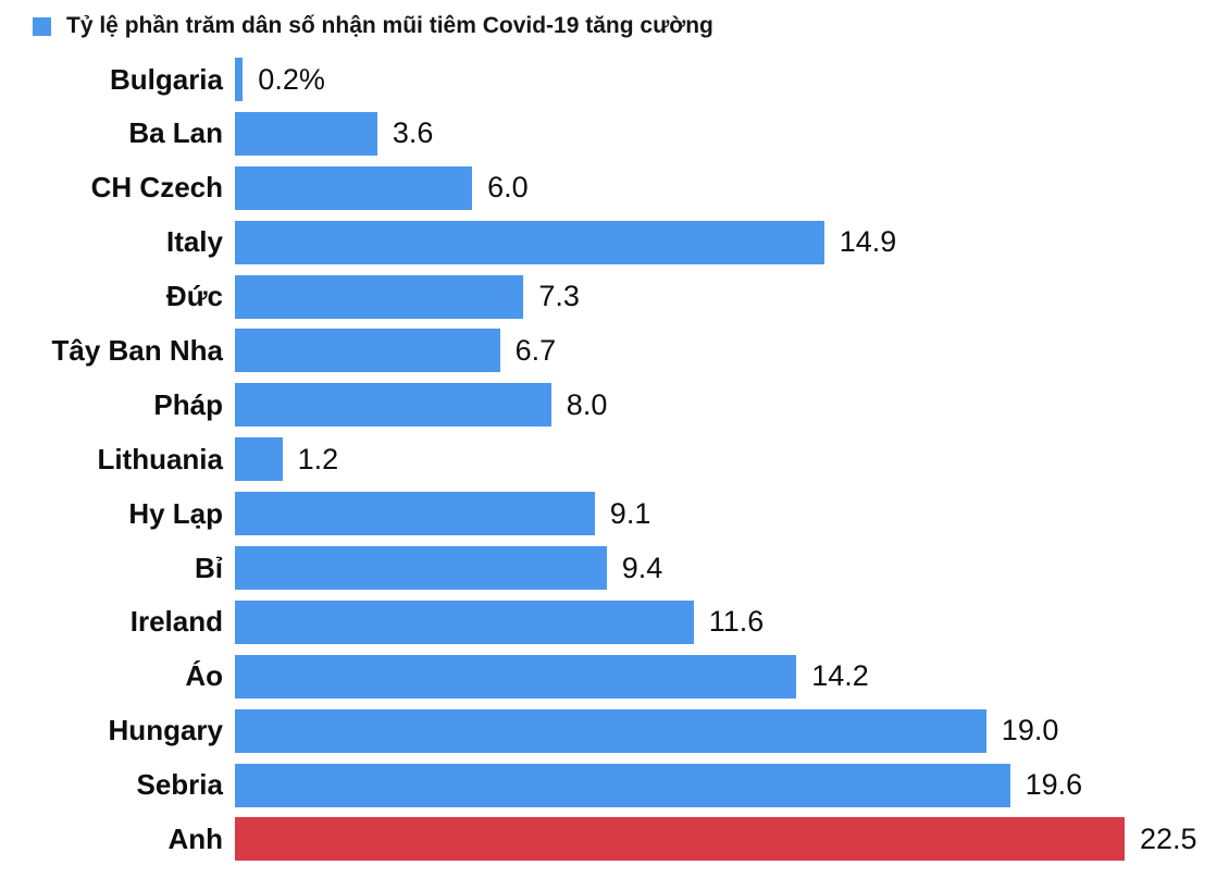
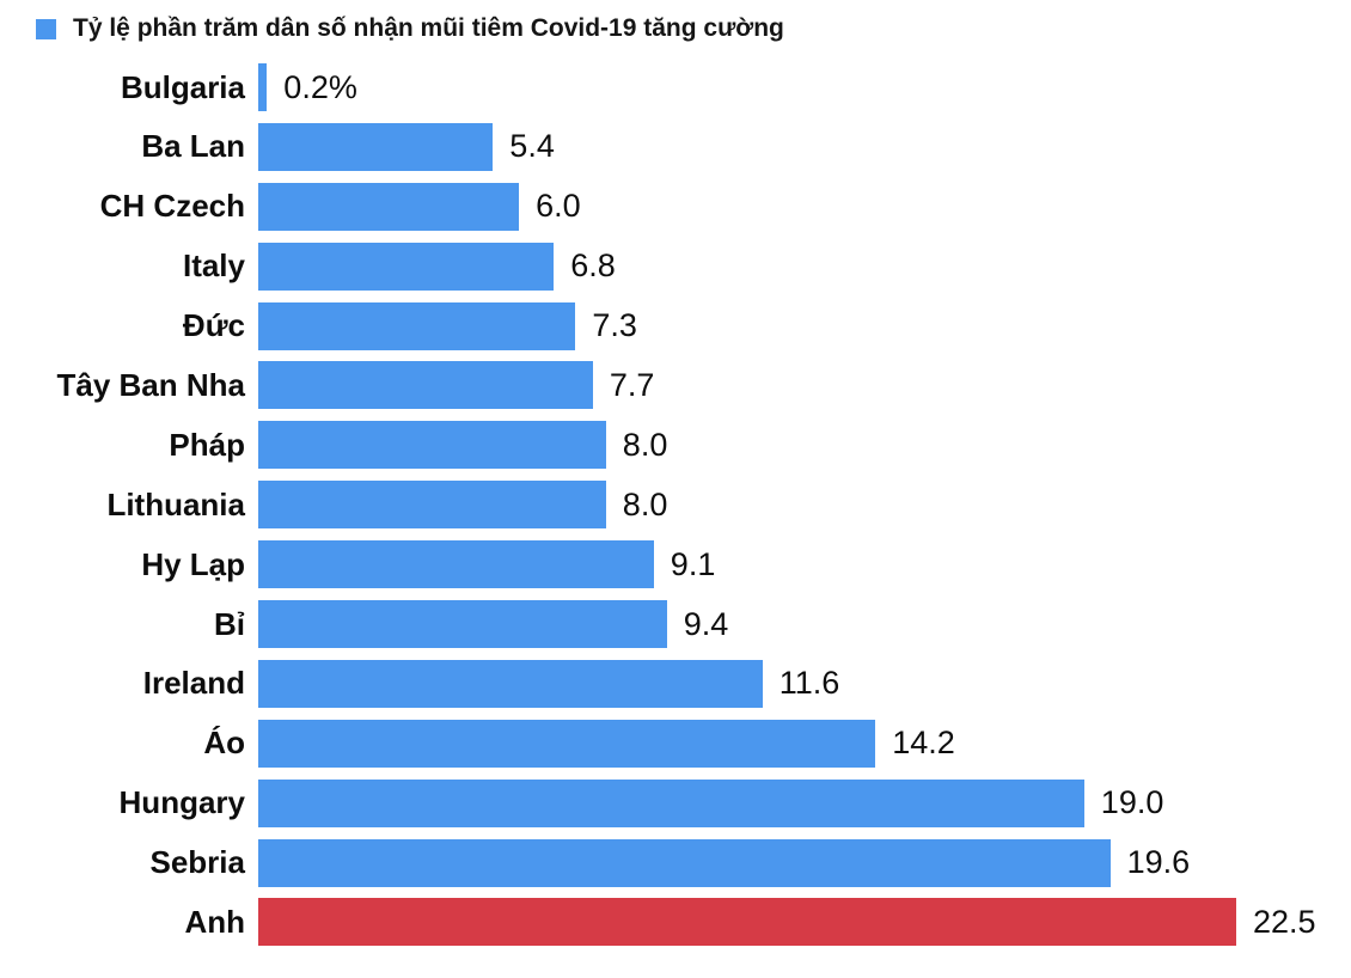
Ba Lan: 3.6 -> 5.4
Italy: 14.9 -> 6.8
Tây Ban Nha: 6.7 -> 7.7
Lithuania: 1.2 -> 8.0
